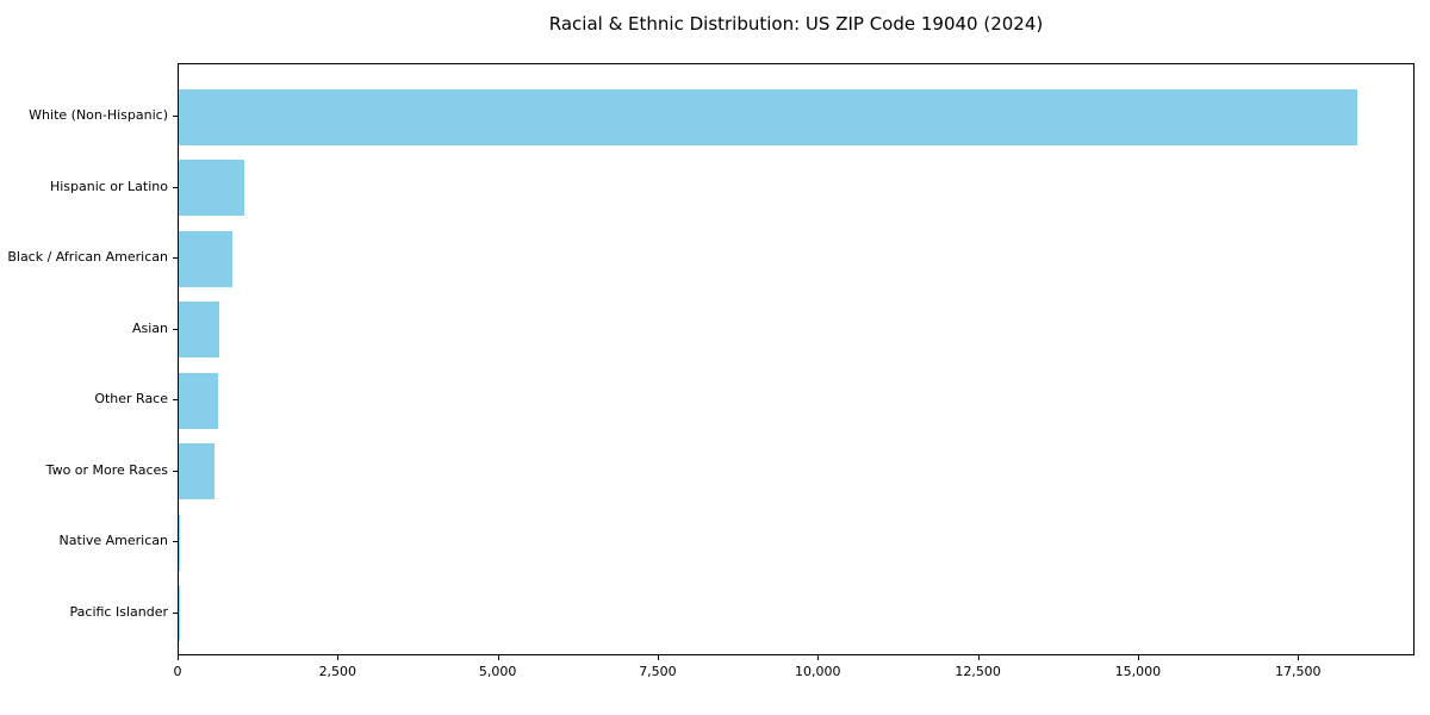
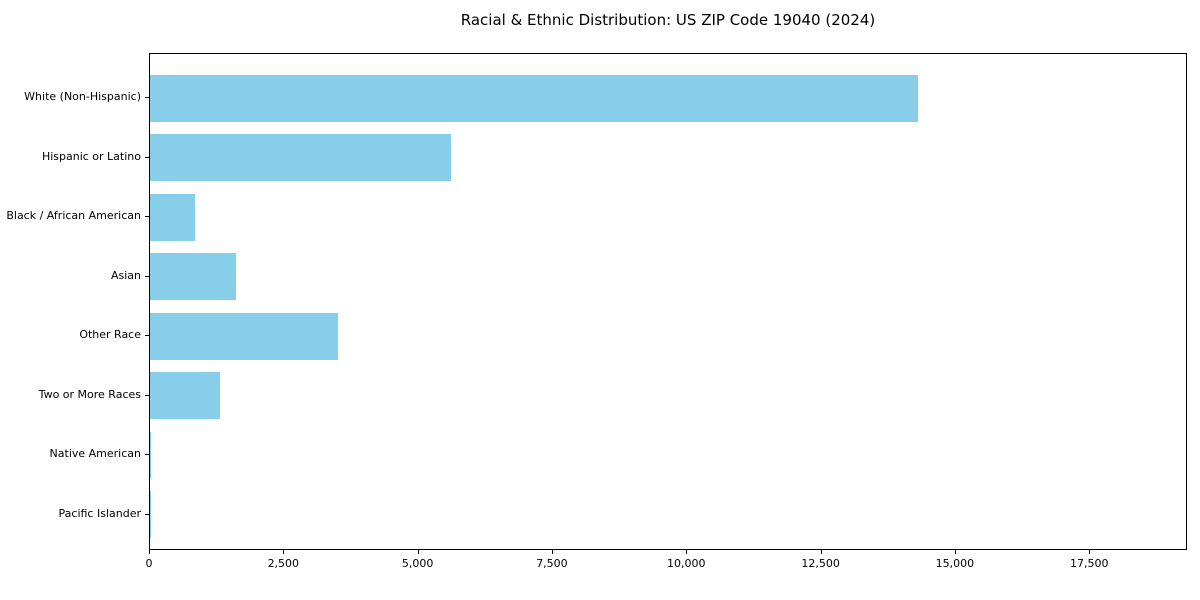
White (Non-Hispanic): 18400 -> 14300
Hispanic or Latino: 1000 -> 5600
Asian: 600 -> 1600
Other Race: 600 -> 3500
Two or More Races: 600 -> 1300
